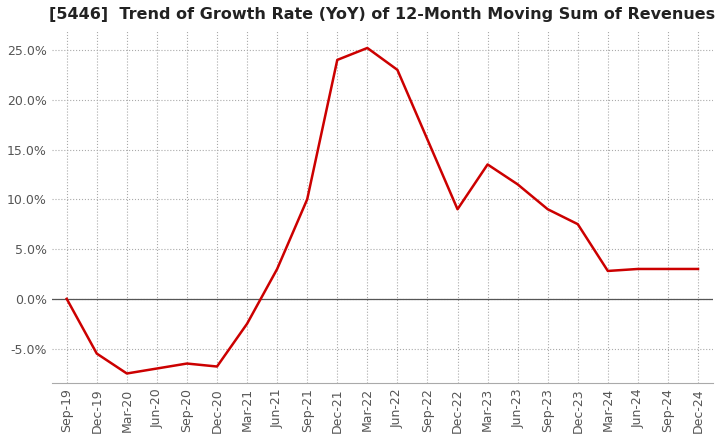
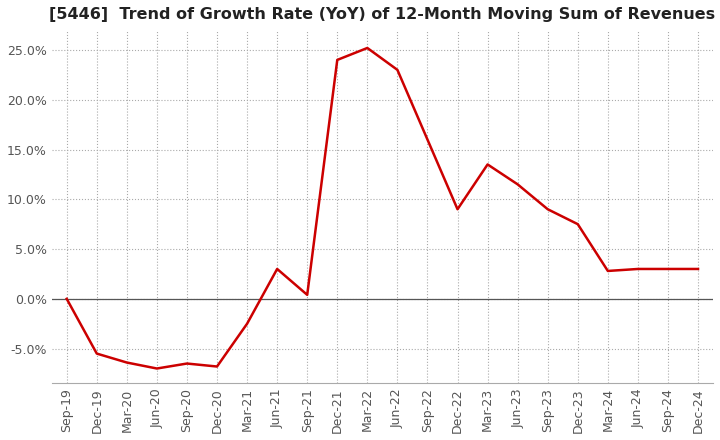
Mar-20: -7.5% -> -6.4%
Sep-21: 10.0% -> 0.4%
